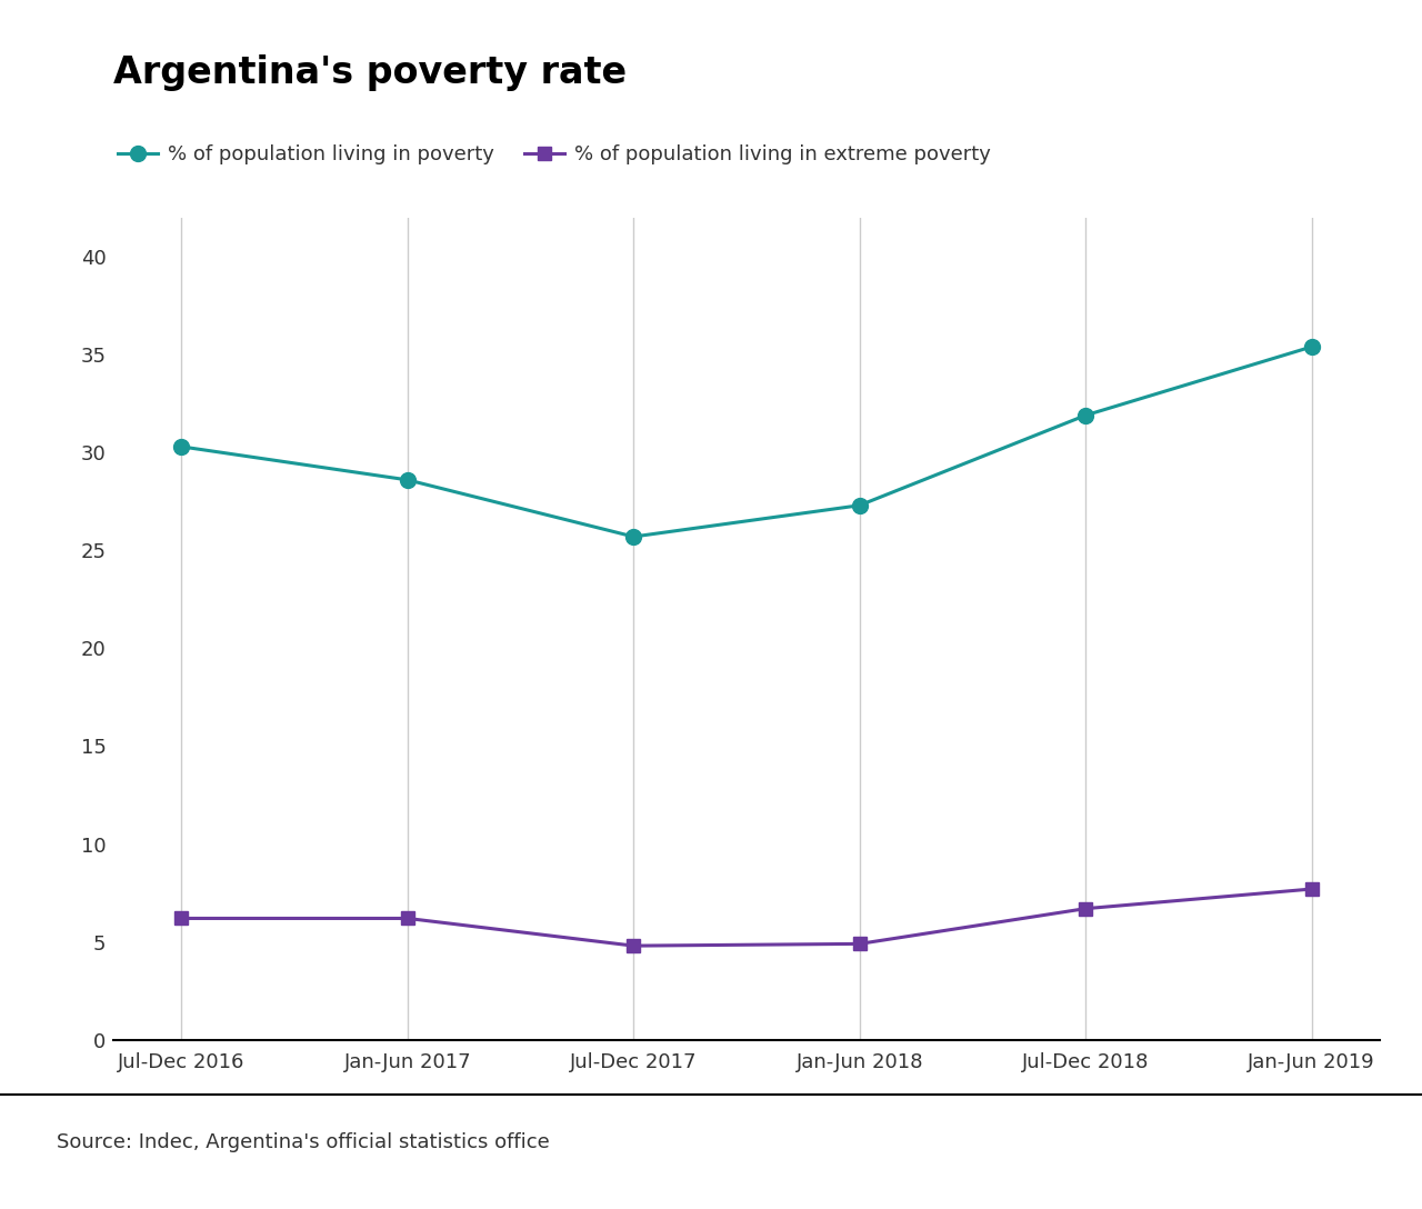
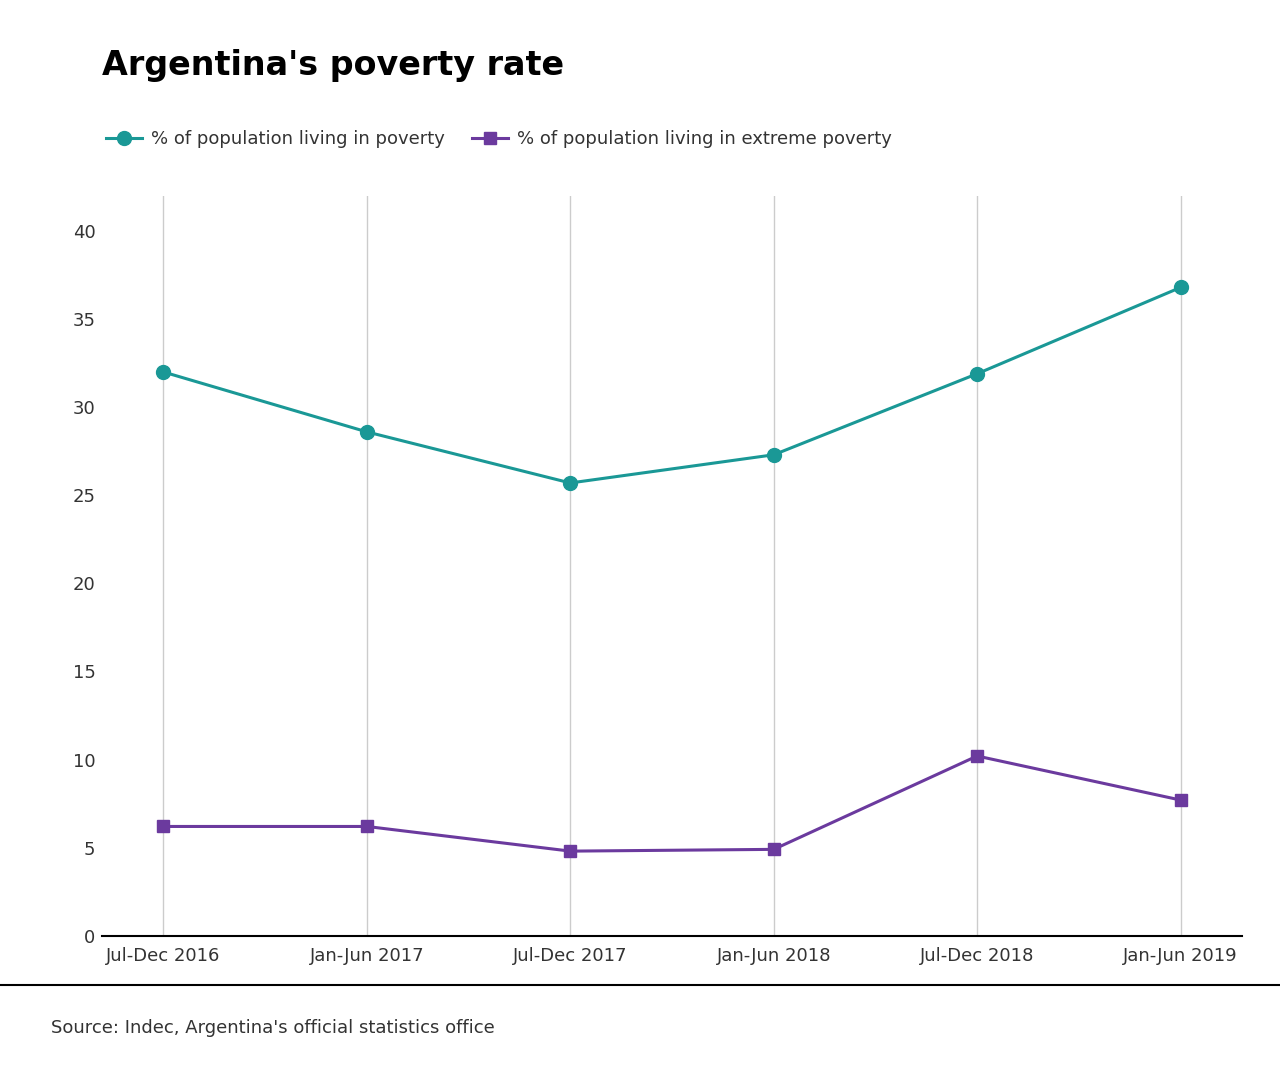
% of population living in poverty/Jul-Dec 2016: 30.3 -> 32.0
% of population living in extreme poverty/Jul-Dec 2018: 6.7 -> 10.2
% of population living in poverty/Jan-Jun 2019: 35.4 -> 36.8
